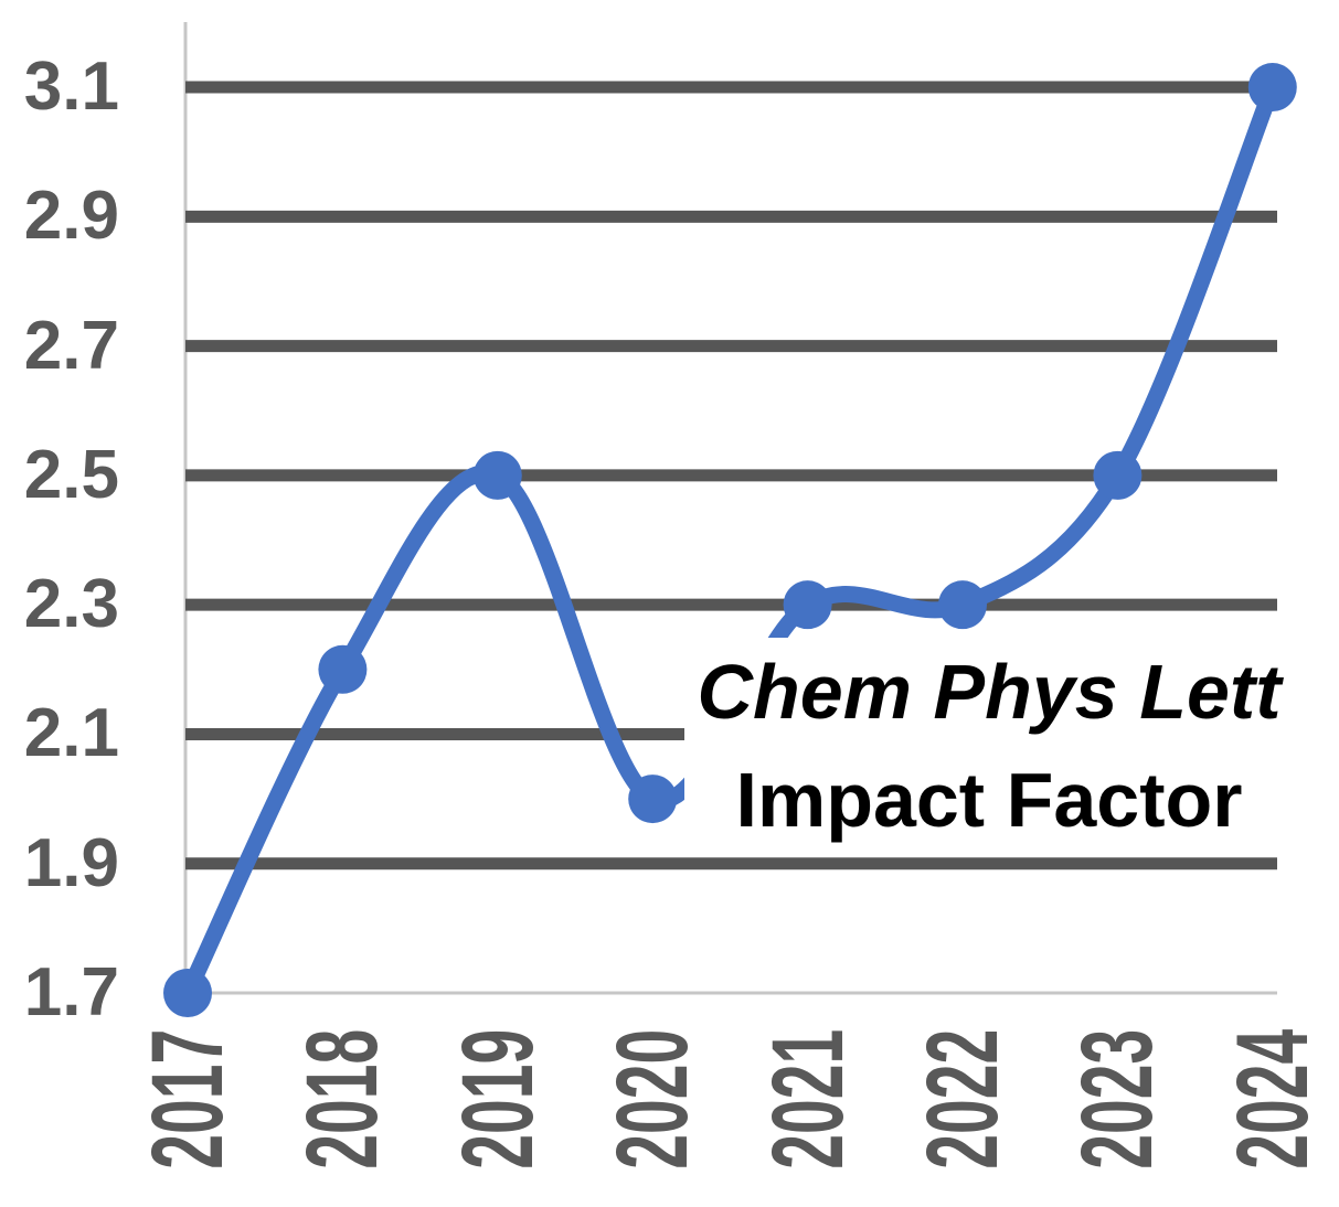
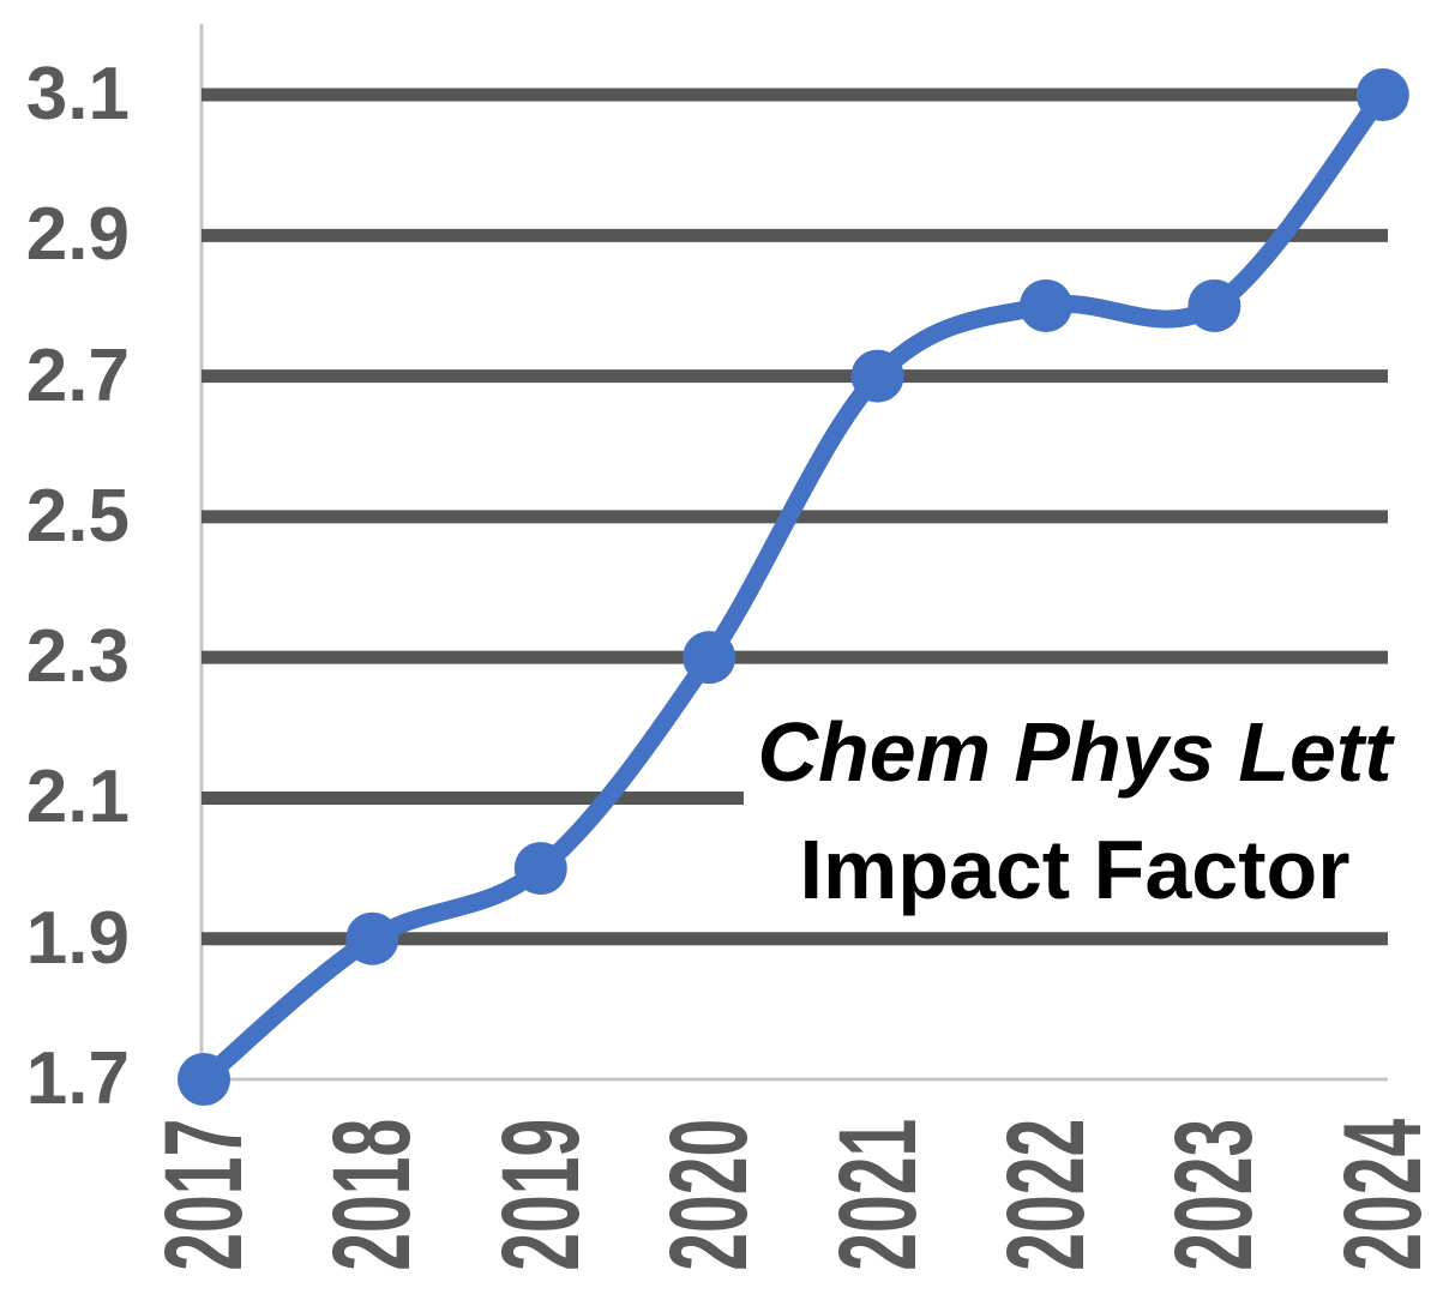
2018: 2.2 -> 1.9
2019: 2.5 -> 2.0
2020: 2.0 -> 2.3
2021: 2.3 -> 2.7
2022: 2.3 -> 2.8
2023: 2.5 -> 2.8
